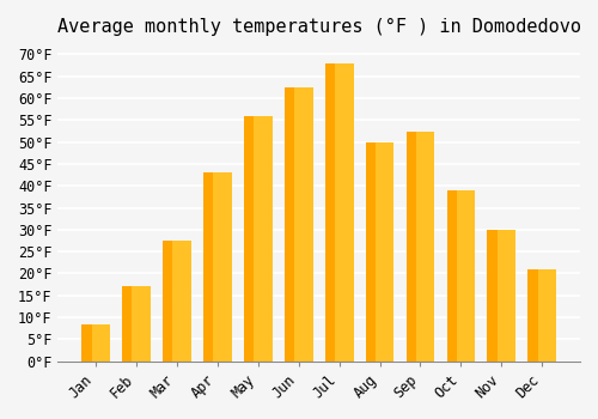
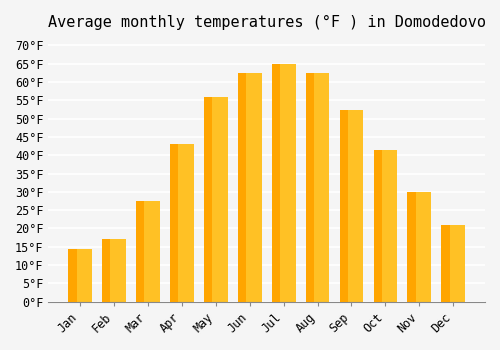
Jan: 8.5°F -> 14.5°F
Jul: 68.0°F -> 65.0°F
Aug: 50.0°F -> 62.5°F
Oct: 39.0°F -> 41.5°F
